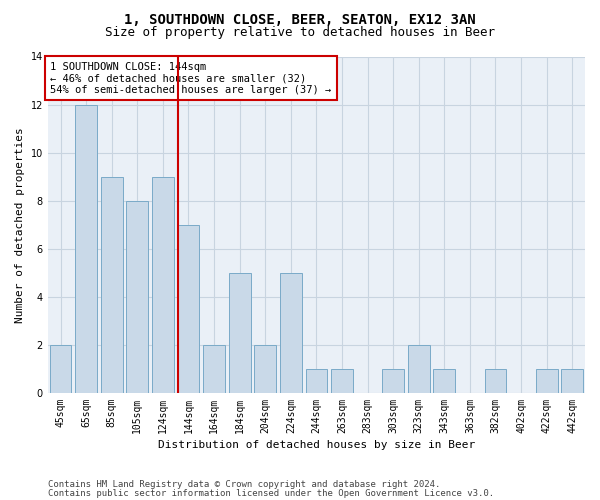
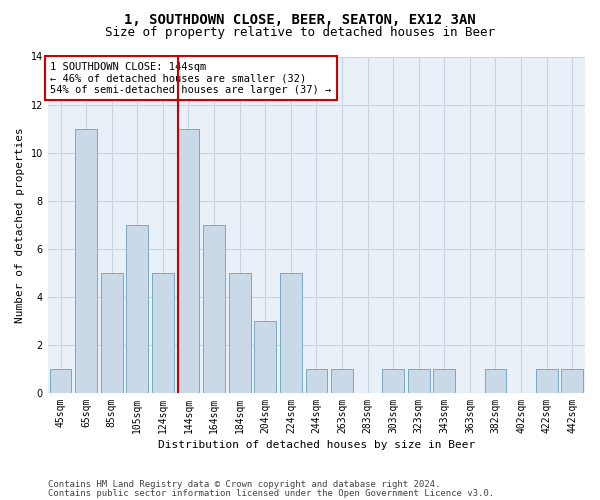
45sqm: 2 -> 1
65sqm: 12 -> 11
85sqm: 9 -> 5
105sqm: 8 -> 7
124sqm: 9 -> 5
144sqm: 7 -> 11
164sqm: 2 -> 7
204sqm: 2 -> 3
323sqm: 2 -> 1
